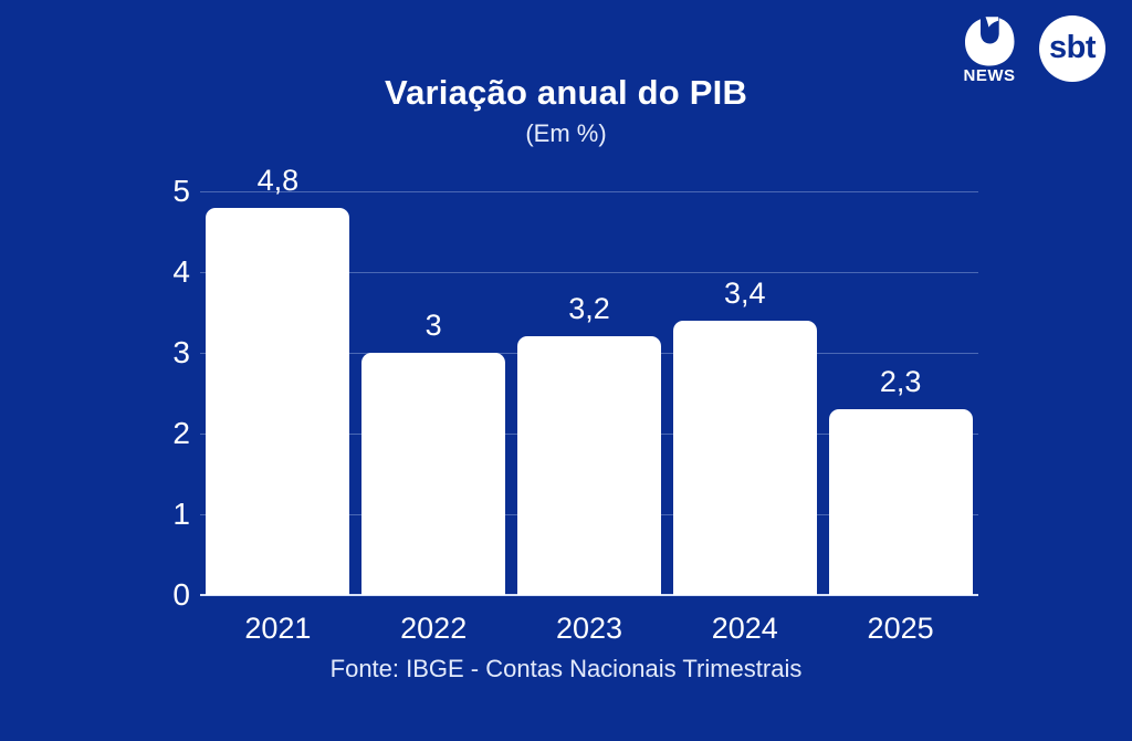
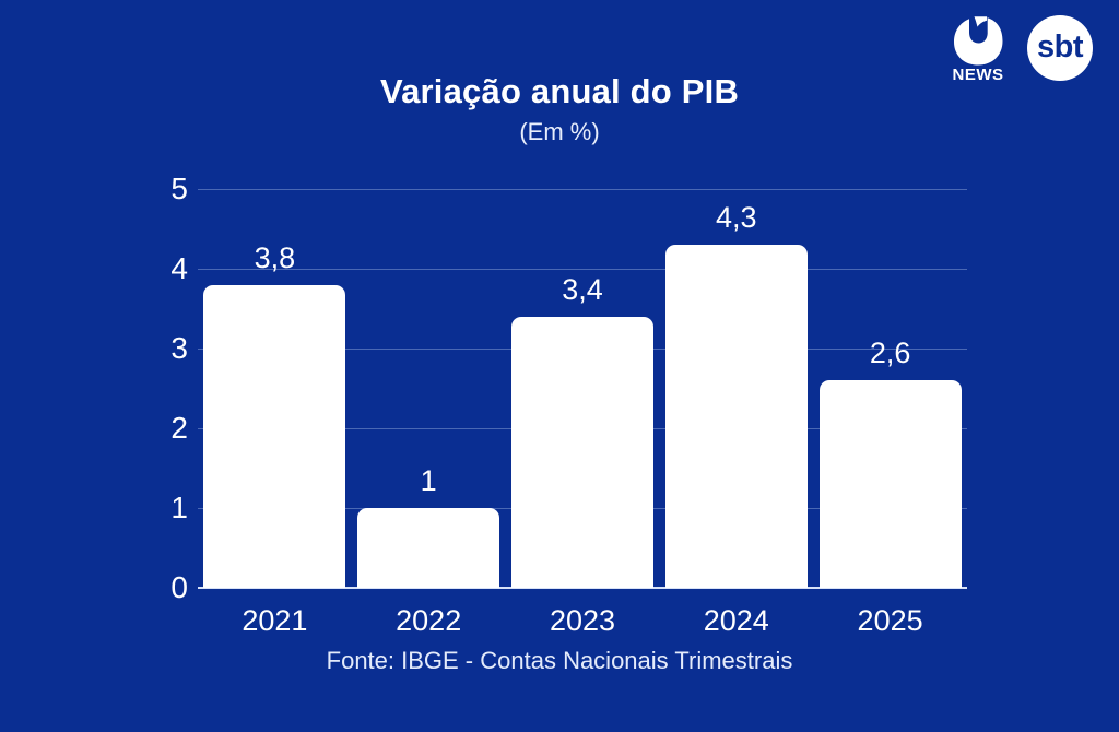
2021: 4,8 -> 3,8
2022: 3 -> 1
2023: 3,2 -> 3,4
2024: 3,4 -> 4,3
2025: 2,3 -> 2,6
